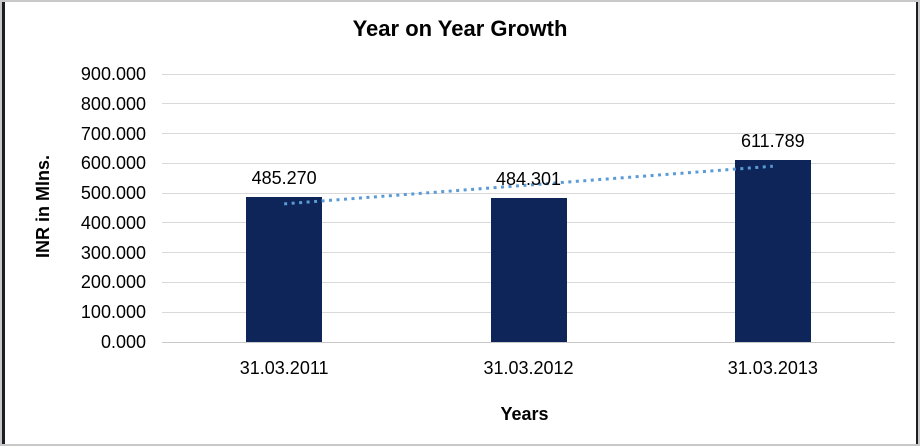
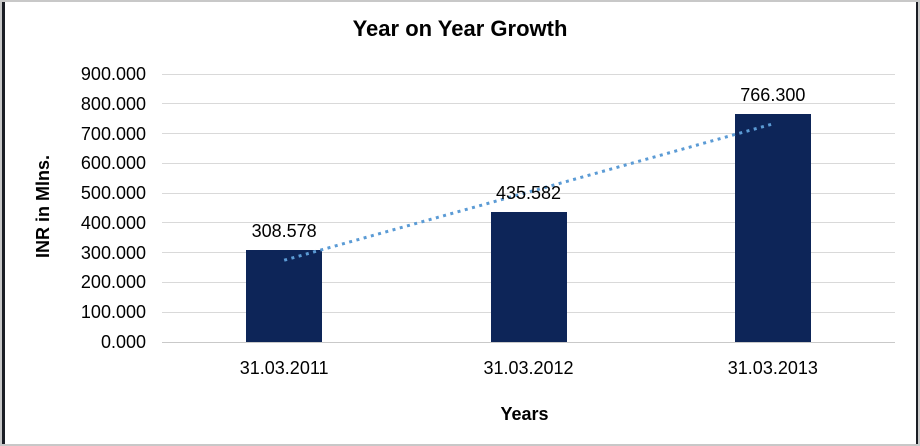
31.03.2011: 485.270 -> 308.578
31.03.2012: 484.301 -> 435.582
31.03.2013: 611.789 -> 766.300
